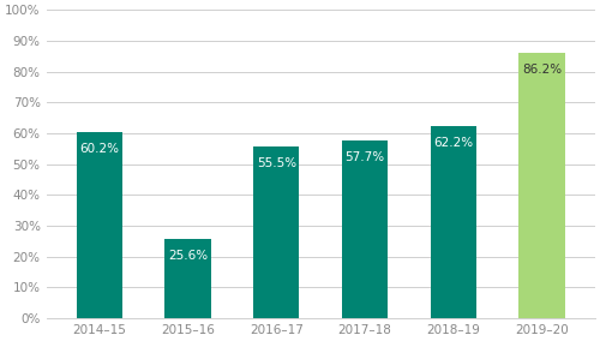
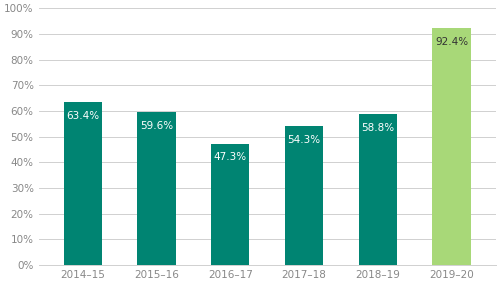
2014–15: 60.2% -> 63.4%
2015–16: 25.6% -> 59.6%
2016–17: 55.5% -> 47.3%
2017–18: 57.7% -> 54.3%
2018–19: 62.2% -> 58.8%
2019–20: 86.2% -> 92.4%
